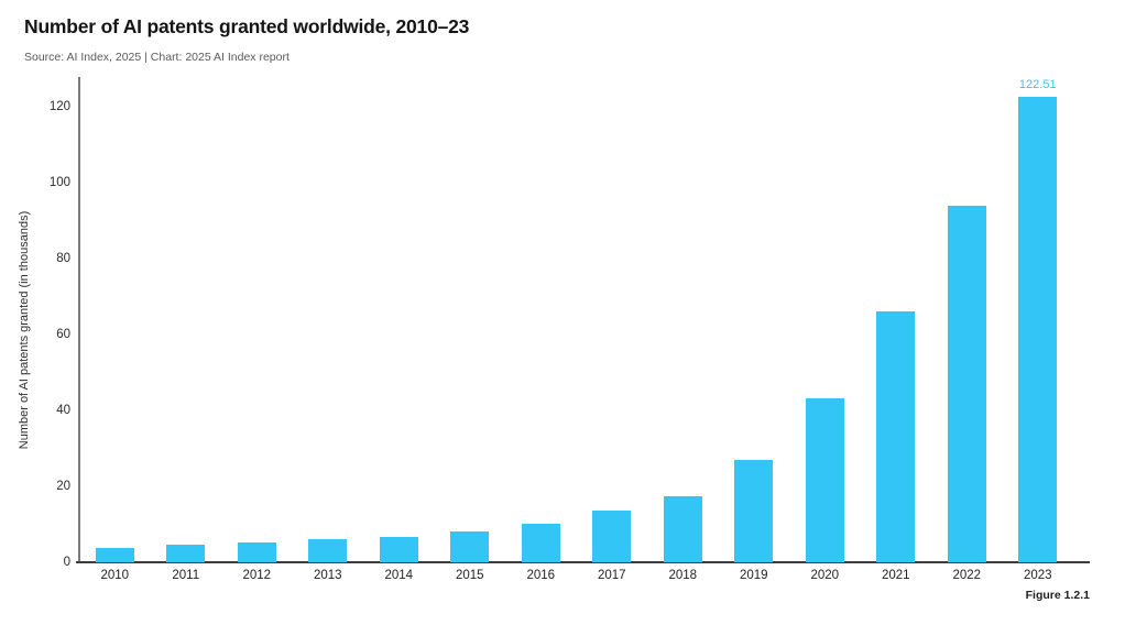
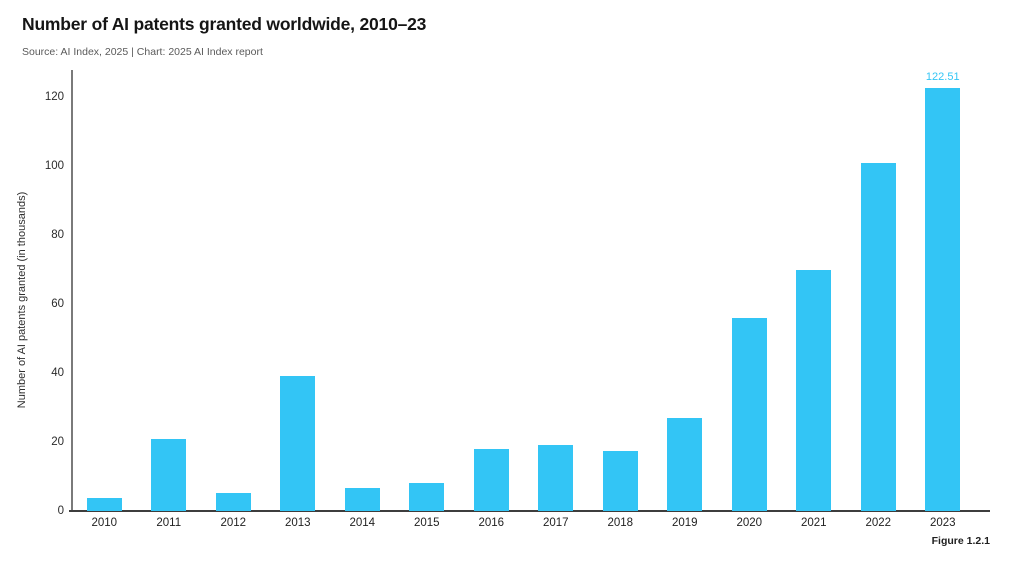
2011: 5 -> 21
2013: 6 -> 39
2016: 10 -> 18
2017: 14 -> 19
2020: 43 -> 56
2021: 66 -> 70
2022: 94 -> 101
